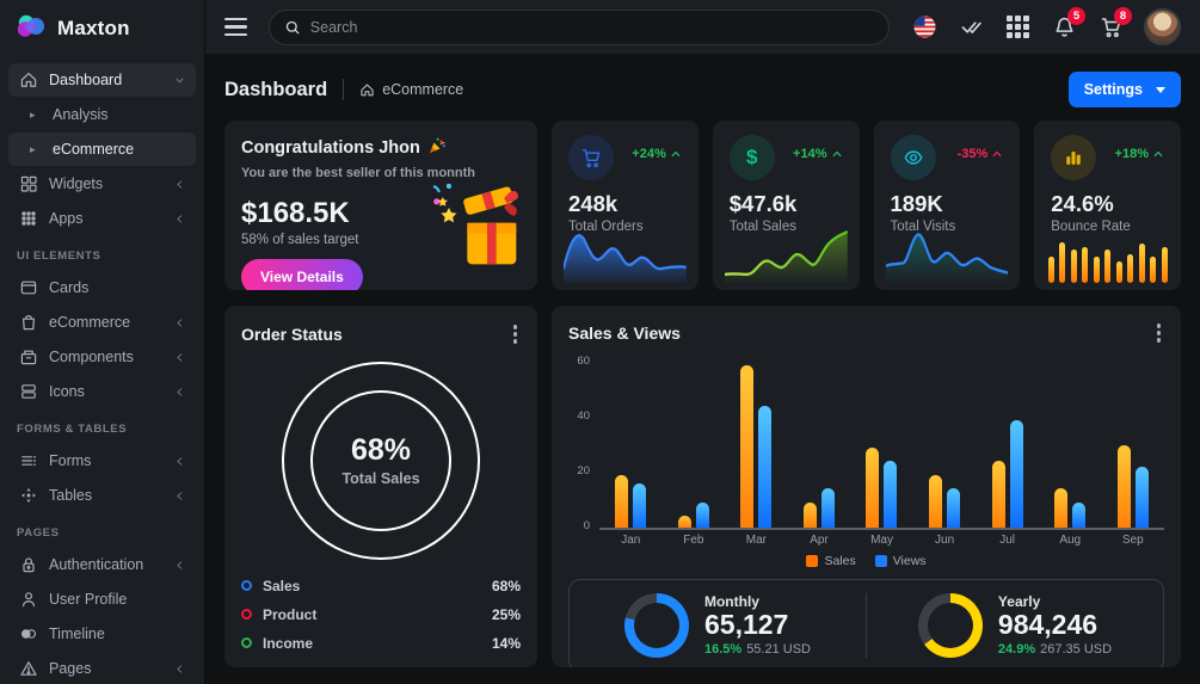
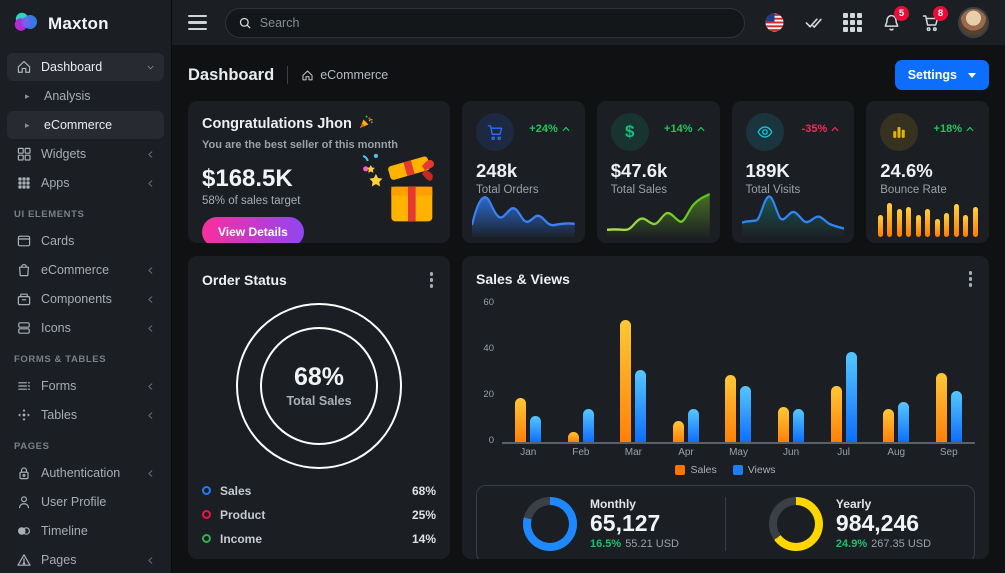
Views/Jan: 16 -> 11
Views/Feb: 9 -> 14
Sales/Mar: 59 -> 53
Views/Mar: 44 -> 31
Sales/Jun: 19 -> 15
Views/Aug: 9 -> 17
